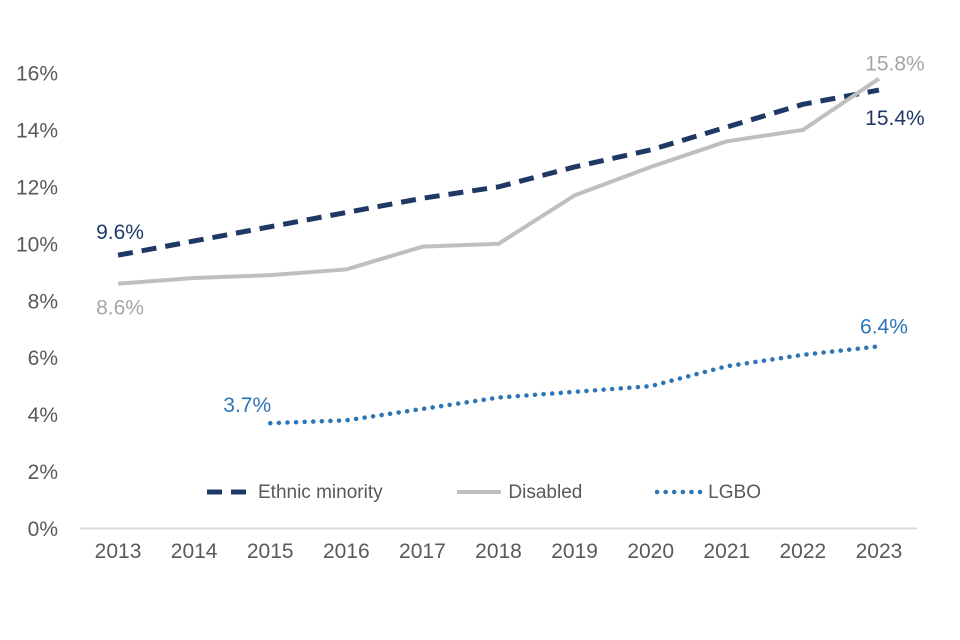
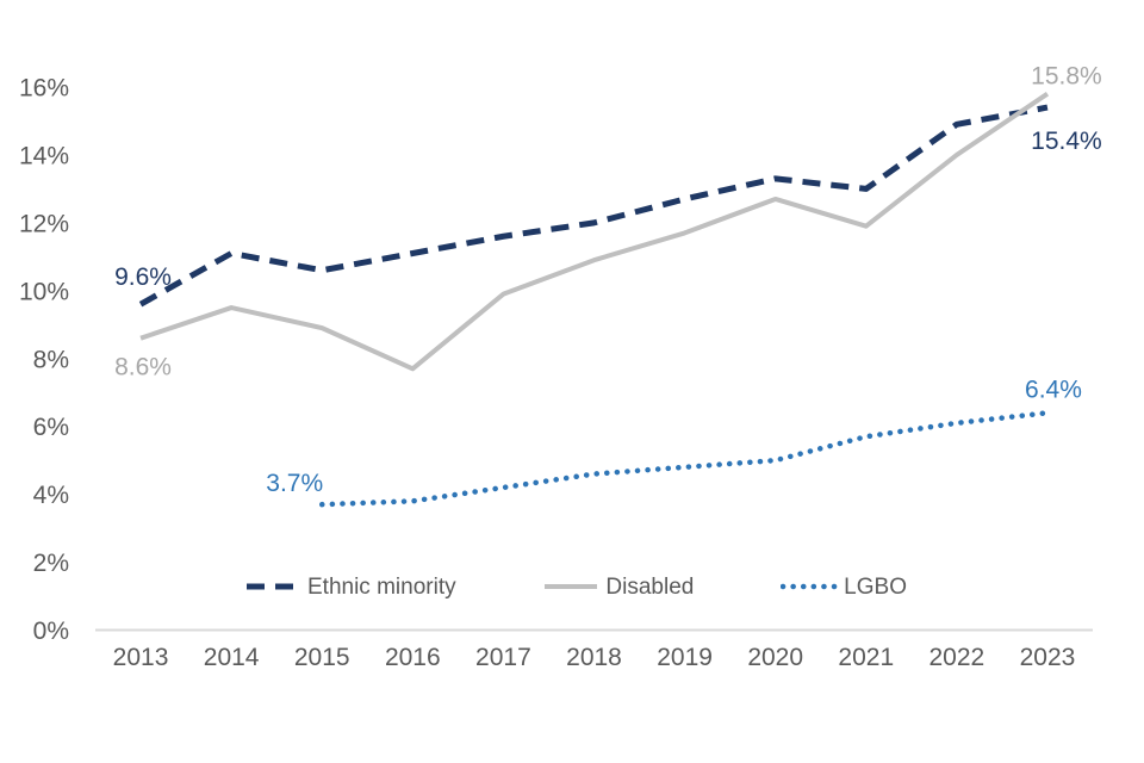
Ethnic minority/2014: 10.1% -> 11.1%
Disabled/2014: 8.8% -> 9.5%
Disabled/2016: 9.1% -> 7.7%
Disabled/2018: 10.0% -> 10.9%
Ethnic minority/2021: 14.1% -> 13.0%
Disabled/2021: 13.6% -> 11.9%
